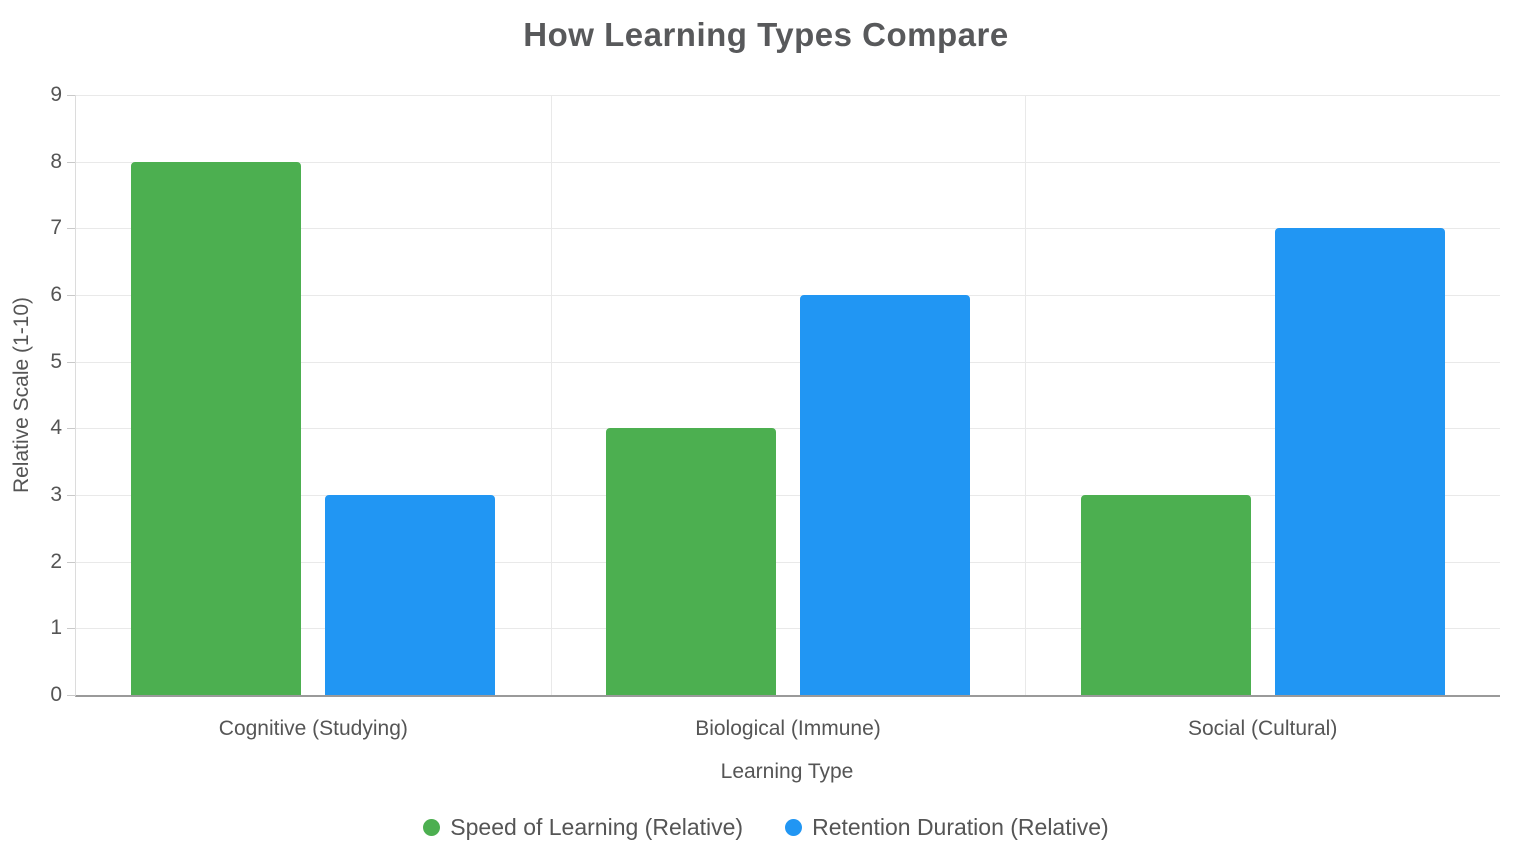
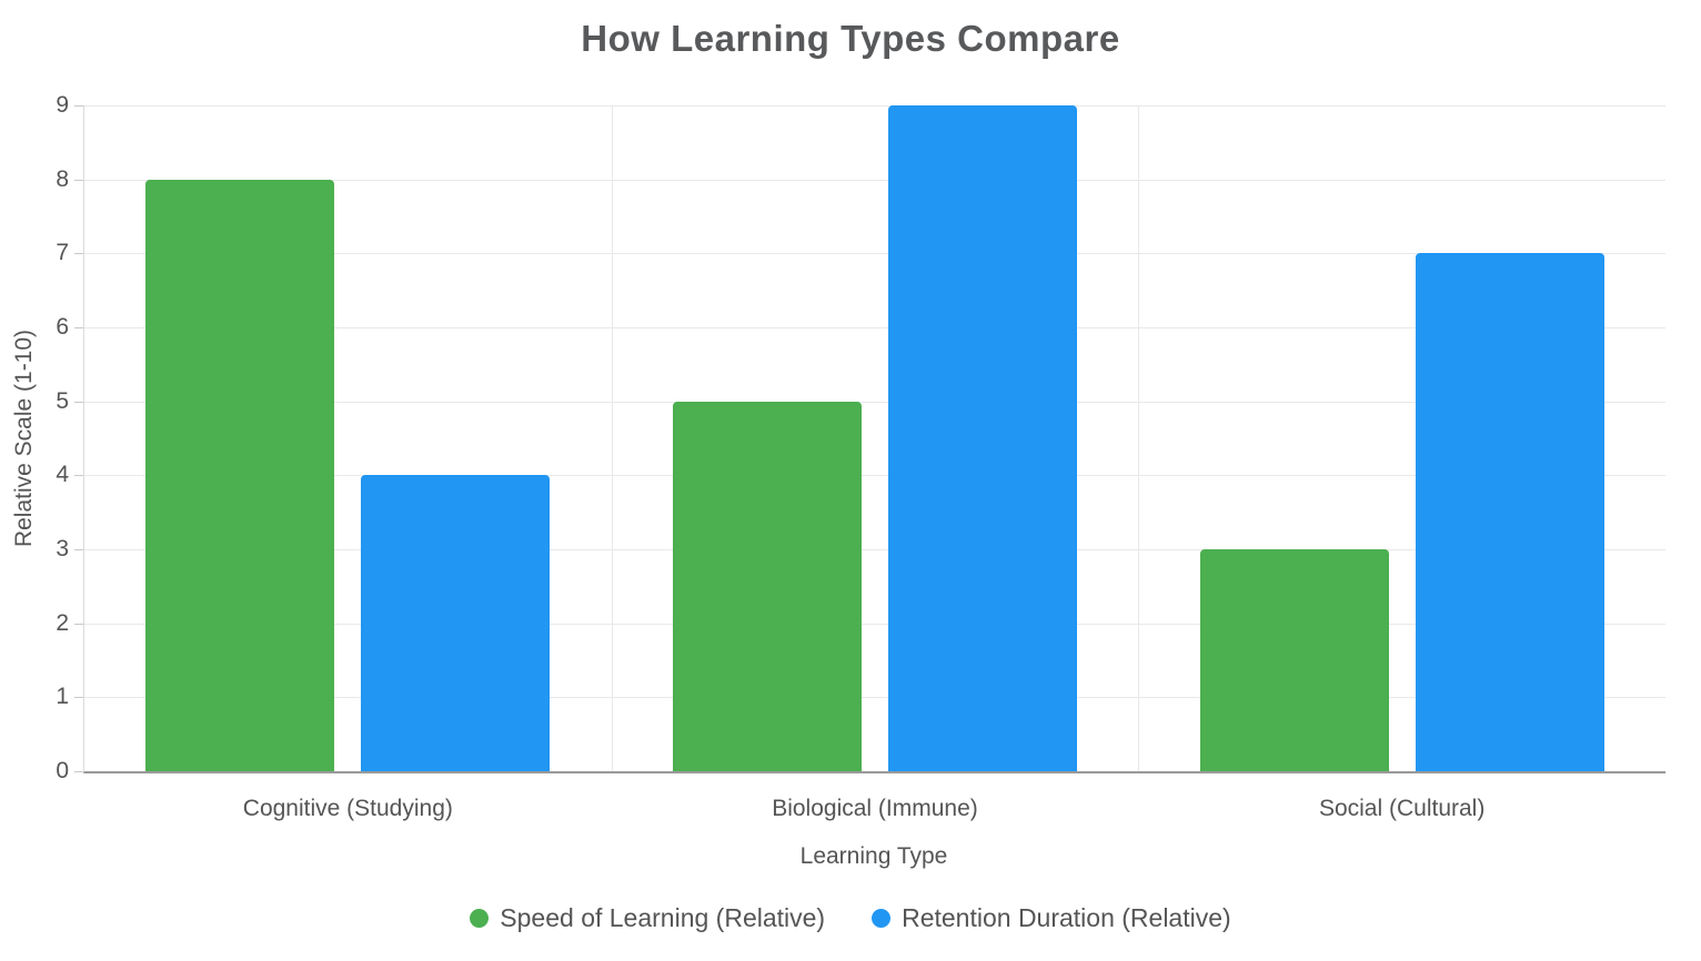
Retention Duration (Relative)/Cognitive (Studying): 3 -> 4
Speed of Learning (Relative)/Biological (Immune): 4 -> 5
Retention Duration (Relative)/Biological (Immune): 6 -> 9
